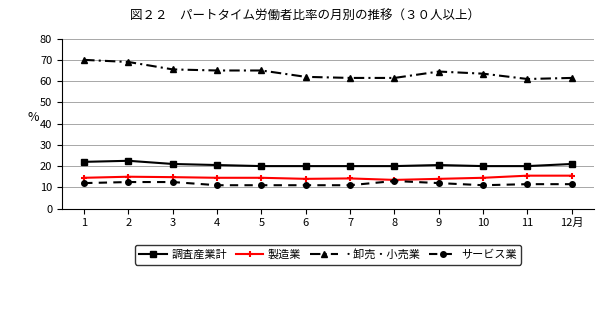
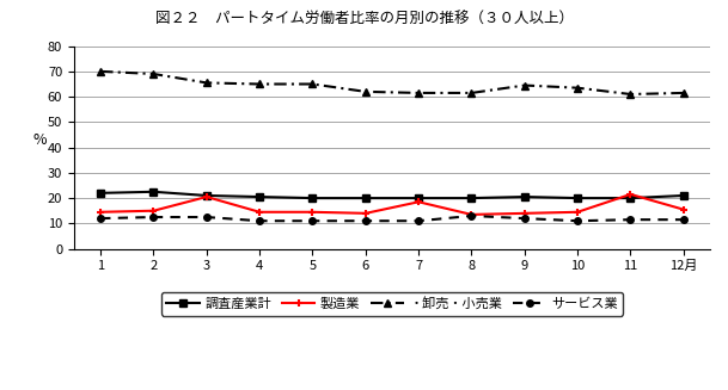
製造業/3: 14.8 -> 20.5
製造業/7: 14.2 -> 18.5
製造業/11: 15.5 -> 21.5
